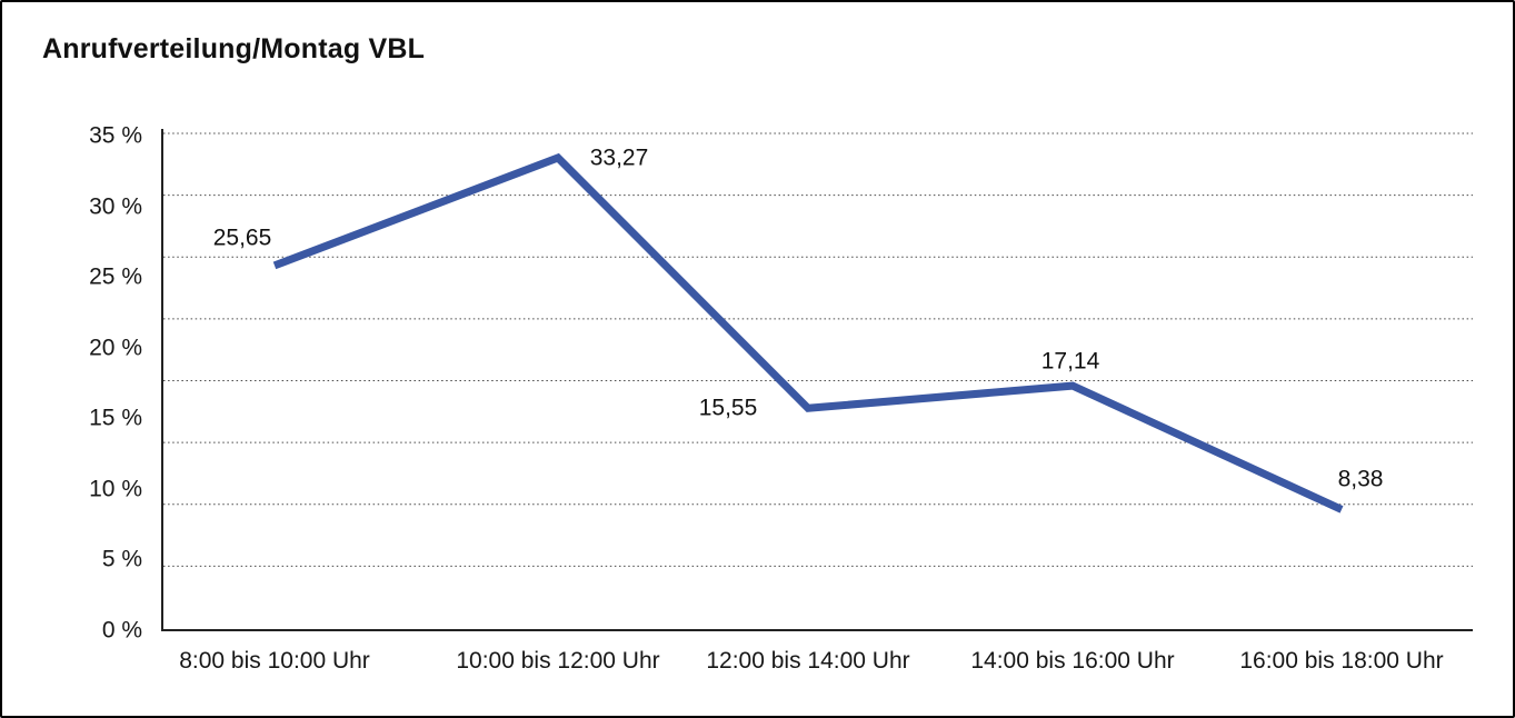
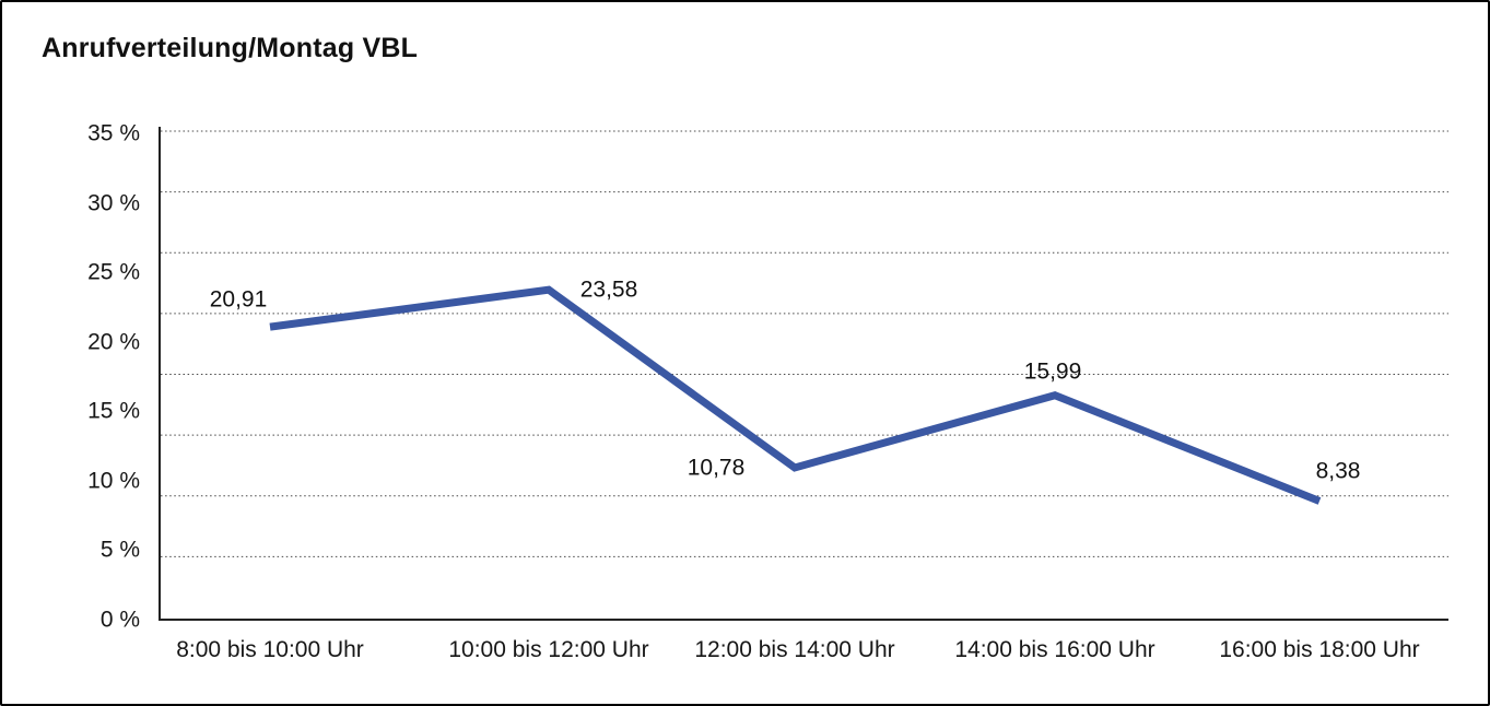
8:00 bis 10:00 Uhr: 25,65 -> 20,91
10:00 bis 12:00 Uhr: 33,27 -> 23,58
12:00 bis 14:00 Uhr: 15,55 -> 10,78
14:00 bis 16:00 Uhr: 17,14 -> 15,99
